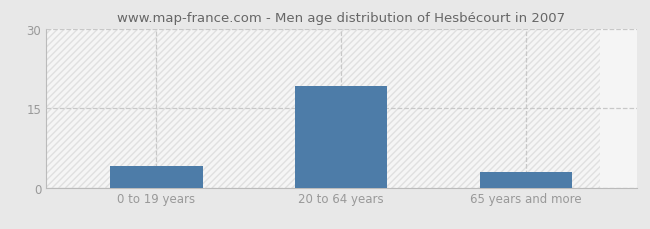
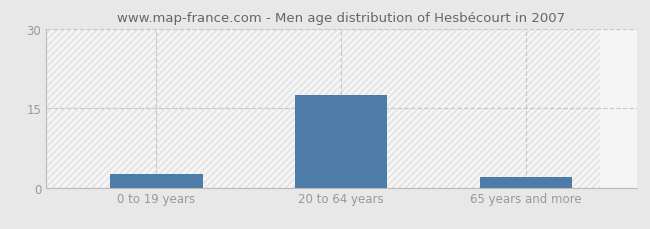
0 to 19 years: 4.0 -> 2.5
20 to 64 years: 19.2 -> 17.5
65 years and more: 3.0 -> 2.0
